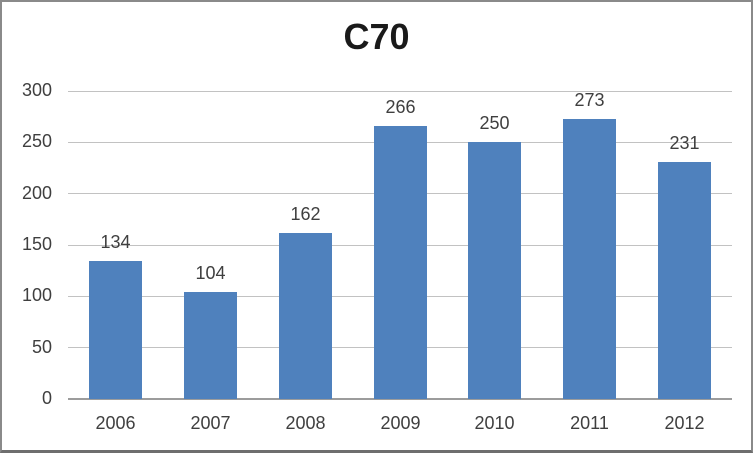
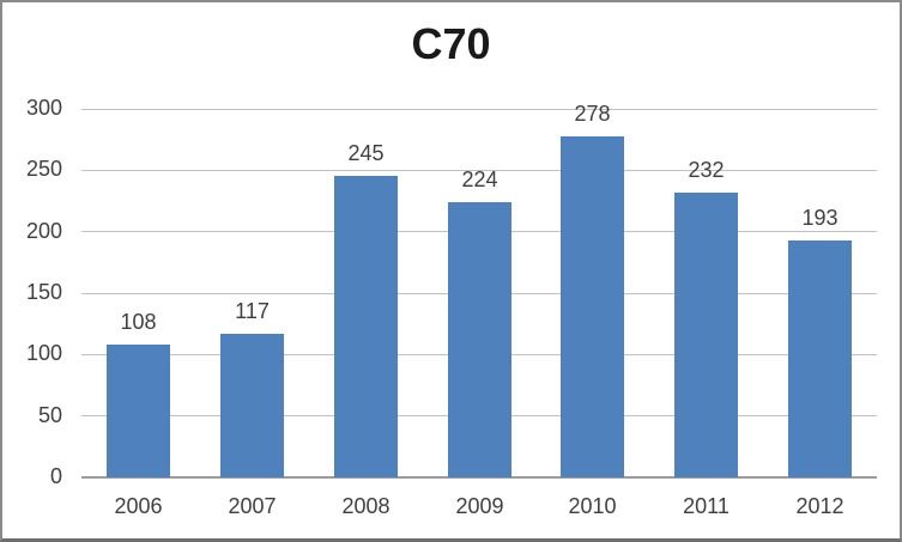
2006: 134 -> 108
2007: 104 -> 117
2008: 162 -> 245
2009: 266 -> 224
2010: 250 -> 278
2011: 273 -> 232
2012: 231 -> 193
